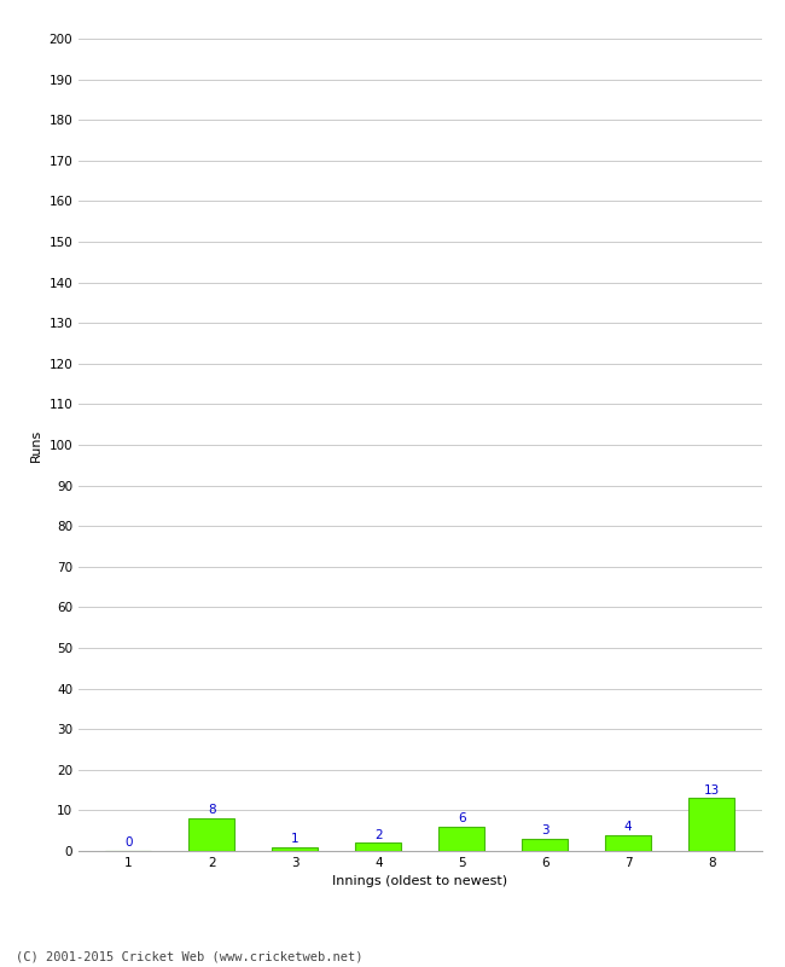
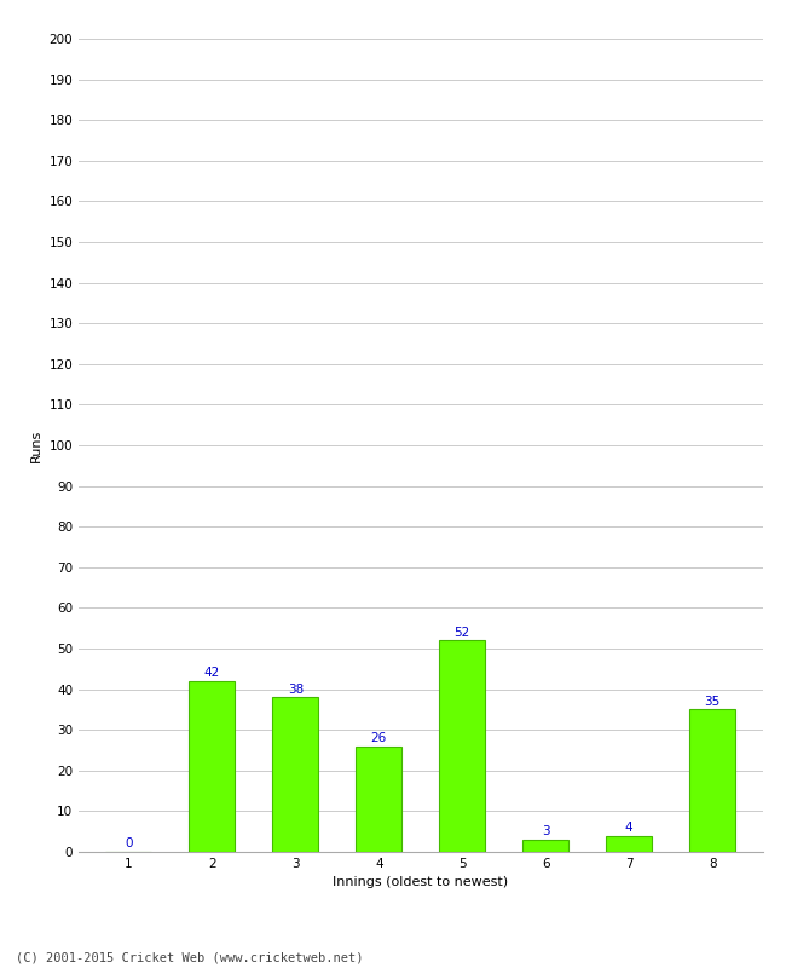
2: 8 -> 42
3: 1 -> 38
4: 2 -> 26
5: 6 -> 52
8: 13 -> 35
